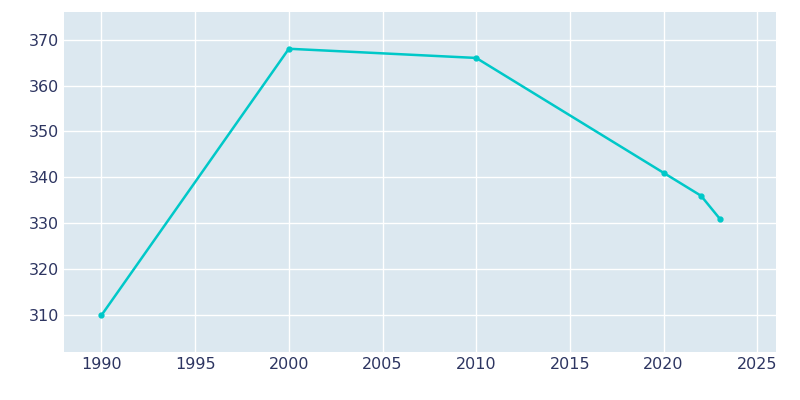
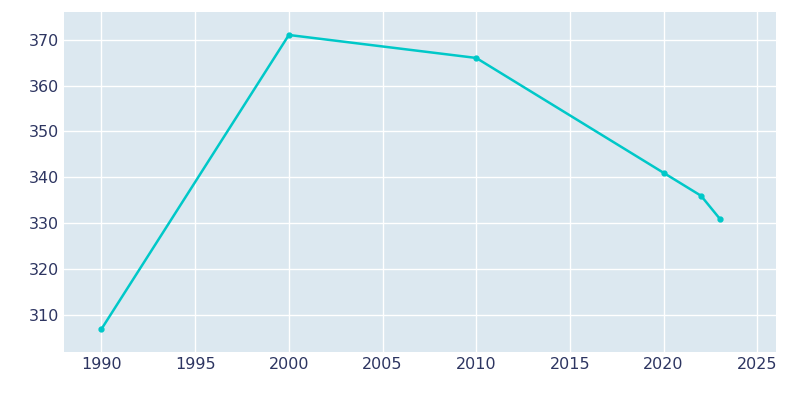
1990: 310 -> 307
2000: 368 -> 371
